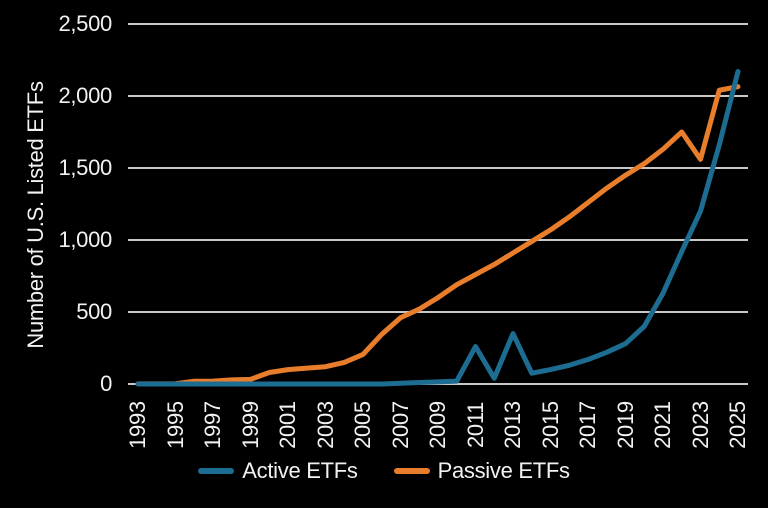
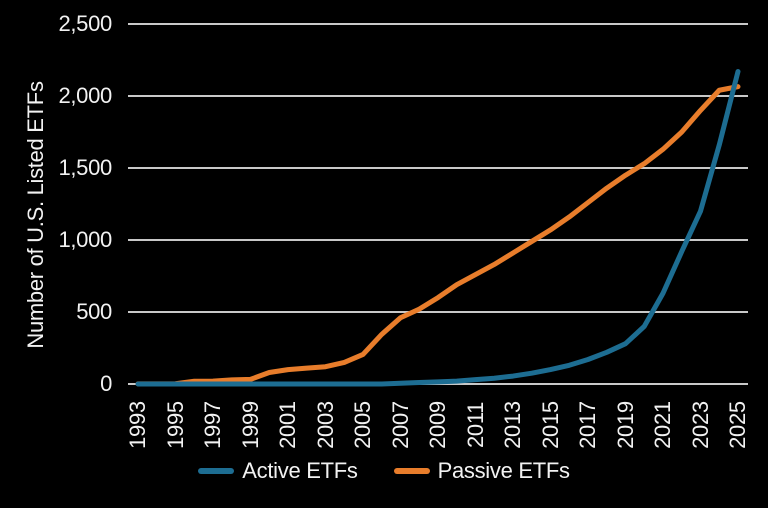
Active ETFs/2011: 260 -> 30
Active ETFs/2013: 350 -> 60
Passive ETFs/2023: 1560 -> 1900
